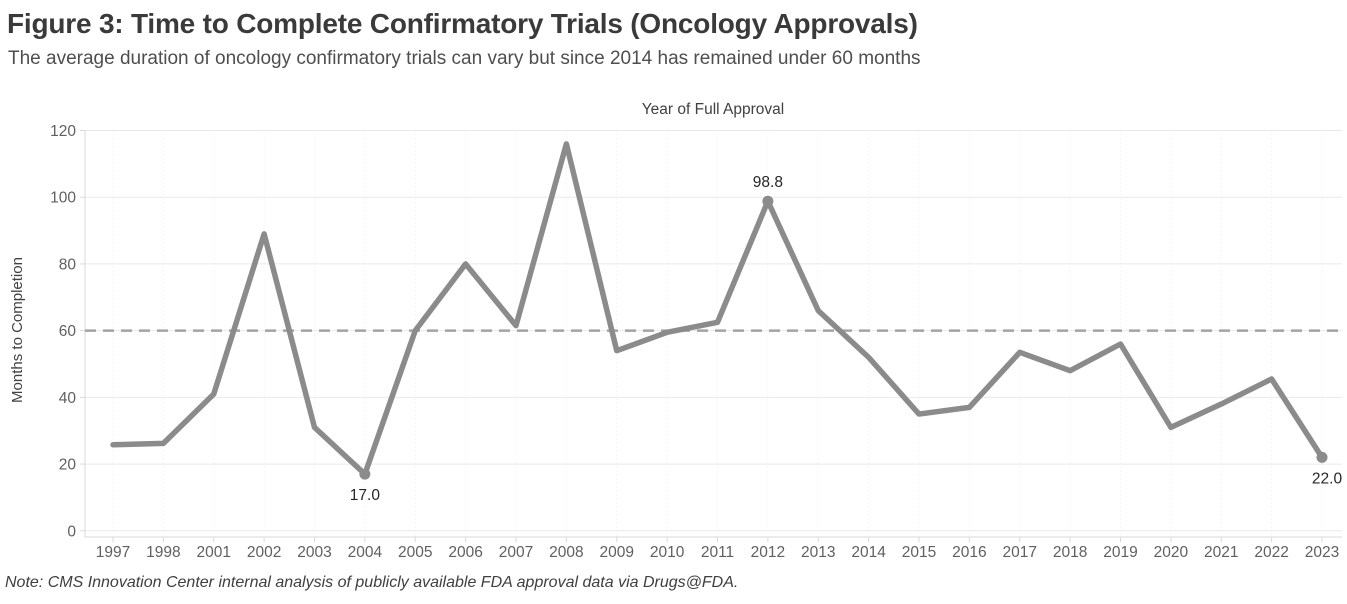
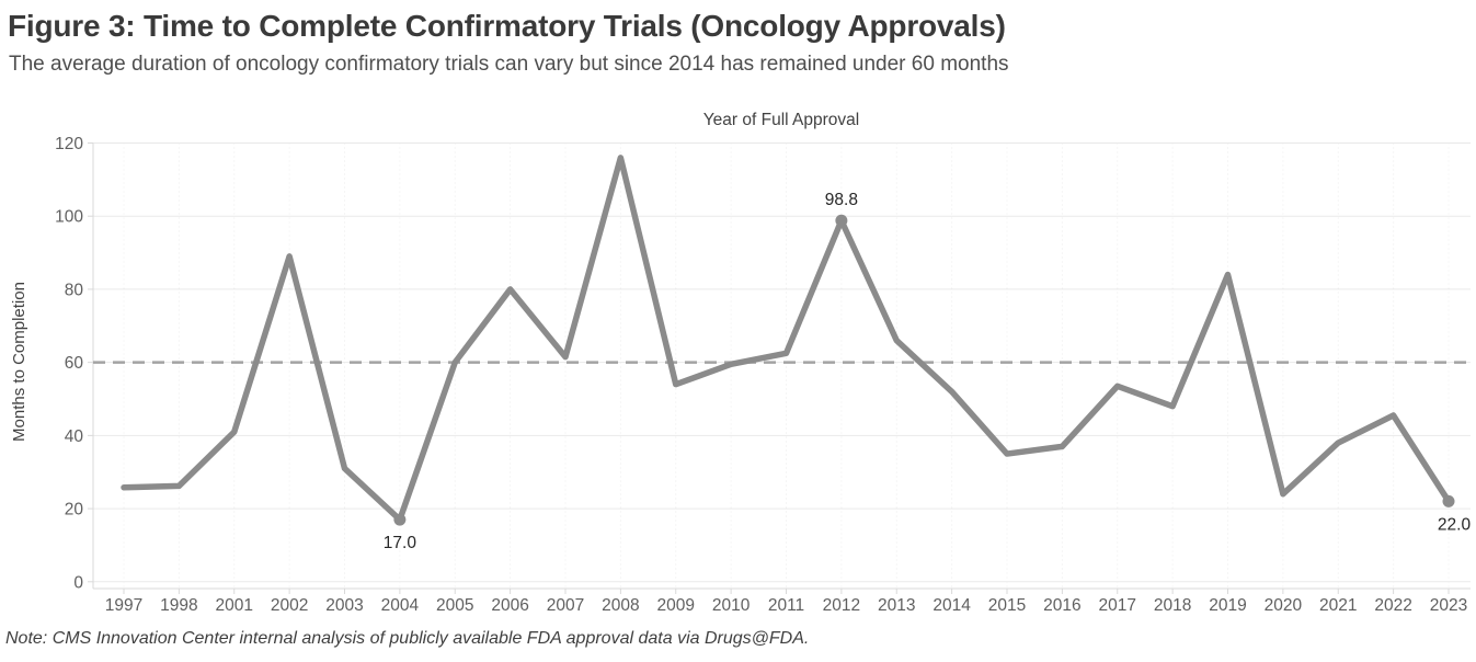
2019: 56 -> 84
2020: 31 -> 24
